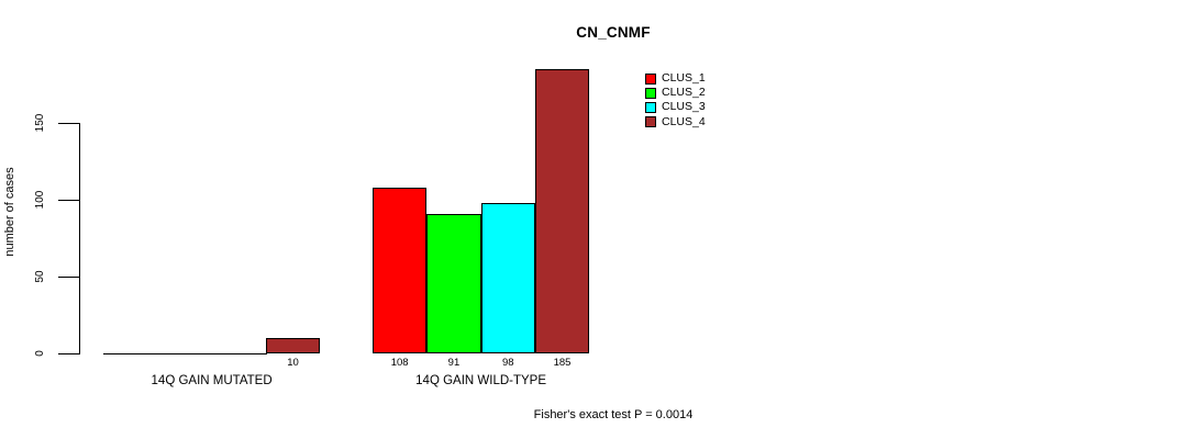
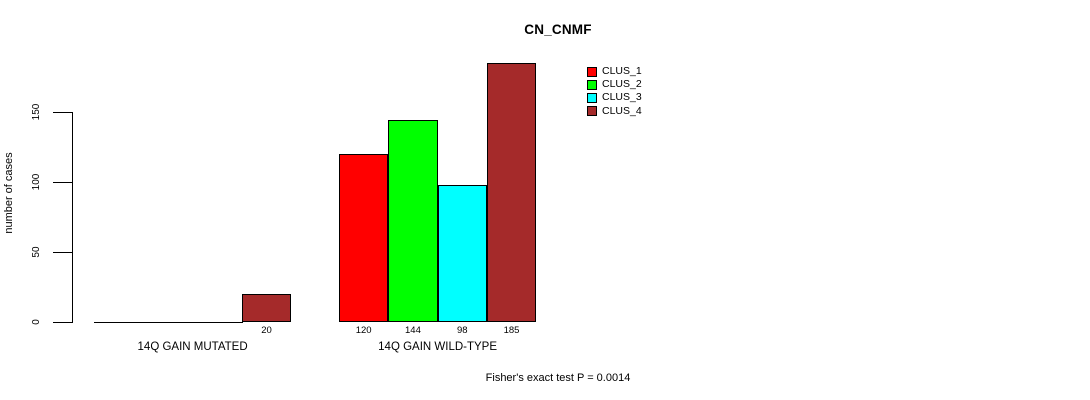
CLUS_4/14Q GAIN MUTATED: 10 -> 20
CLUS_1/14Q GAIN WILD-TYPE: 108 -> 120
CLUS_2/14Q GAIN WILD-TYPE: 91 -> 144
